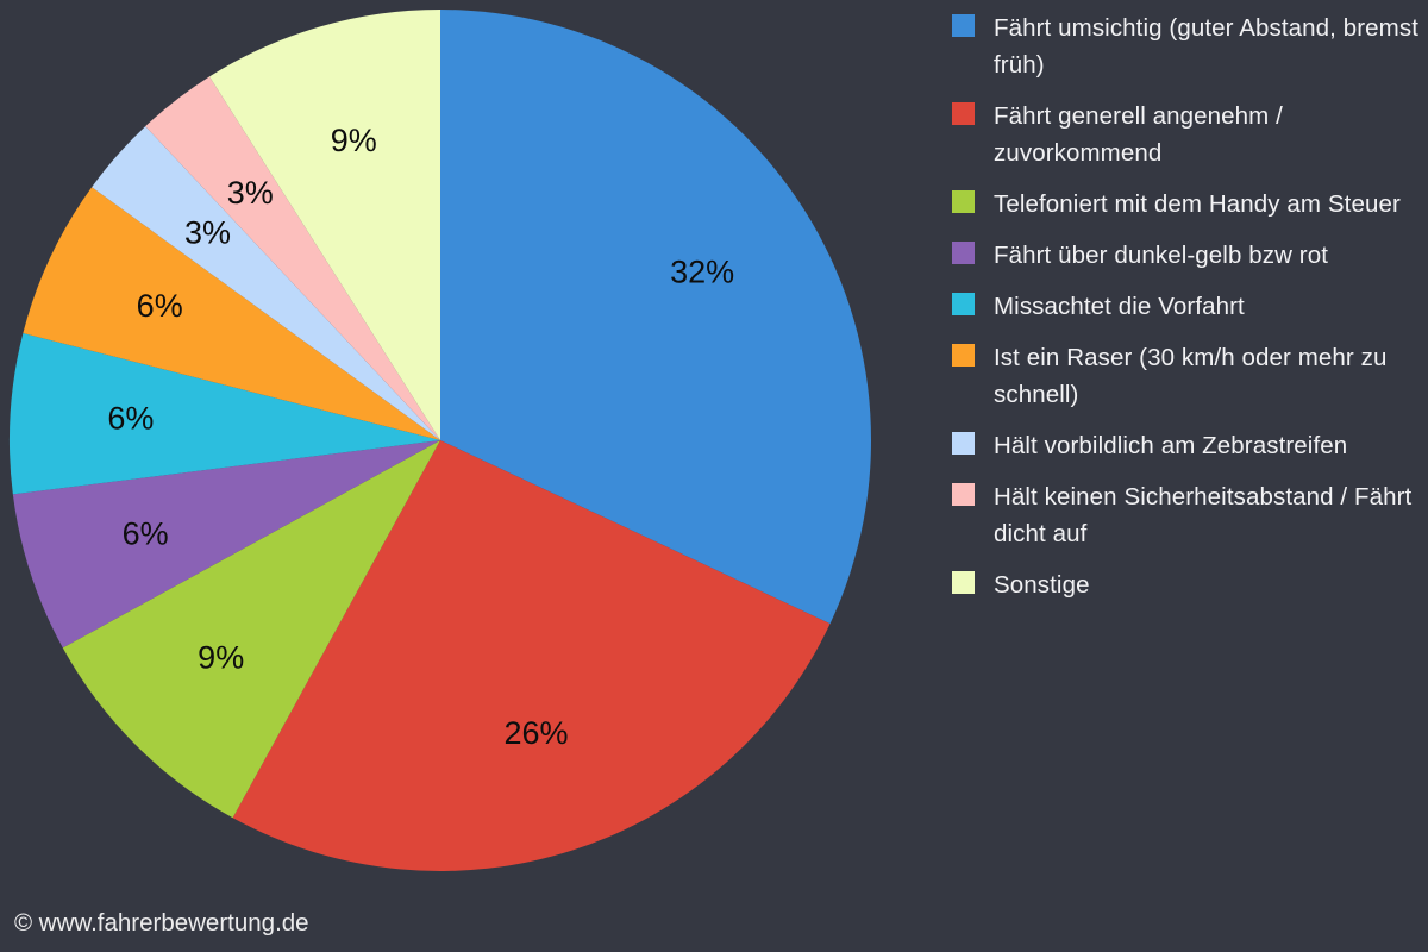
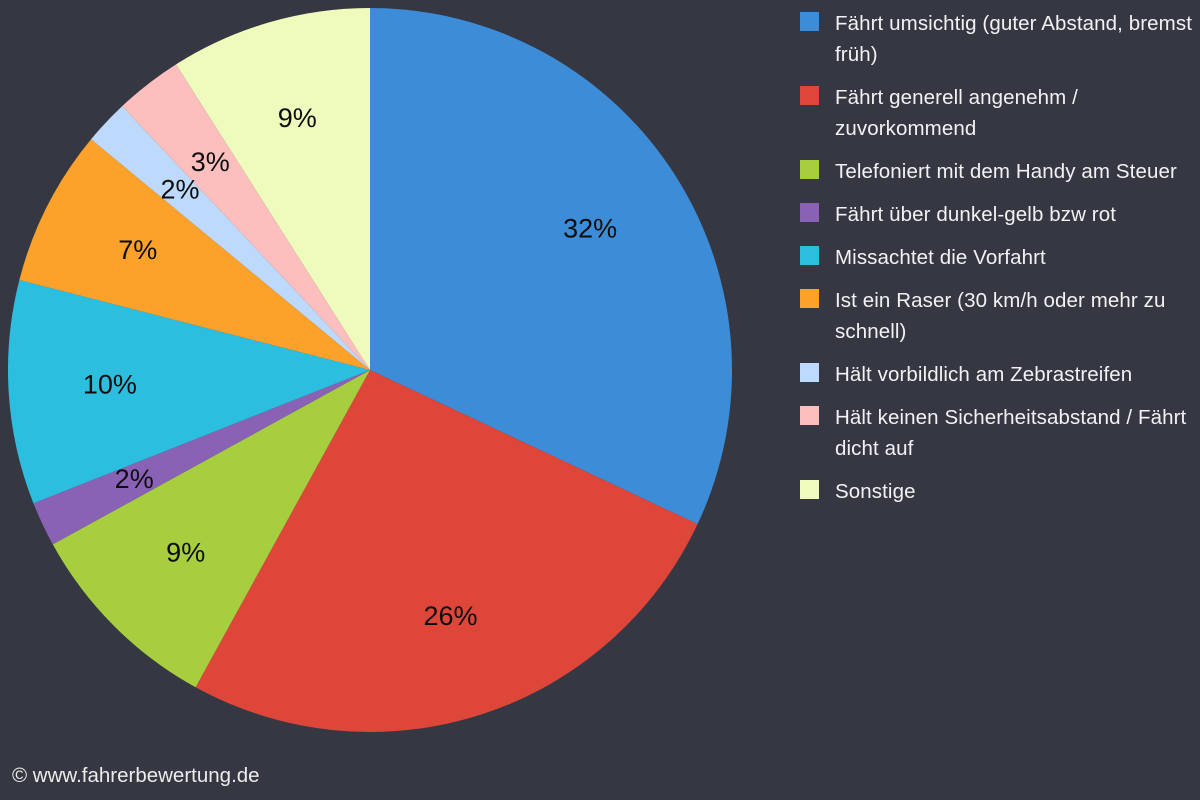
Fährt über dunkel-gelb bzw rot: 6% -> 2%
Missachtet die Vorfahrt: 6% -> 10%
Ist ein Raser (30 km/h oder mehr zu schnell): 6% -> 7%
Hält vorbildlich am Zebrastreifen: 3% -> 2%
